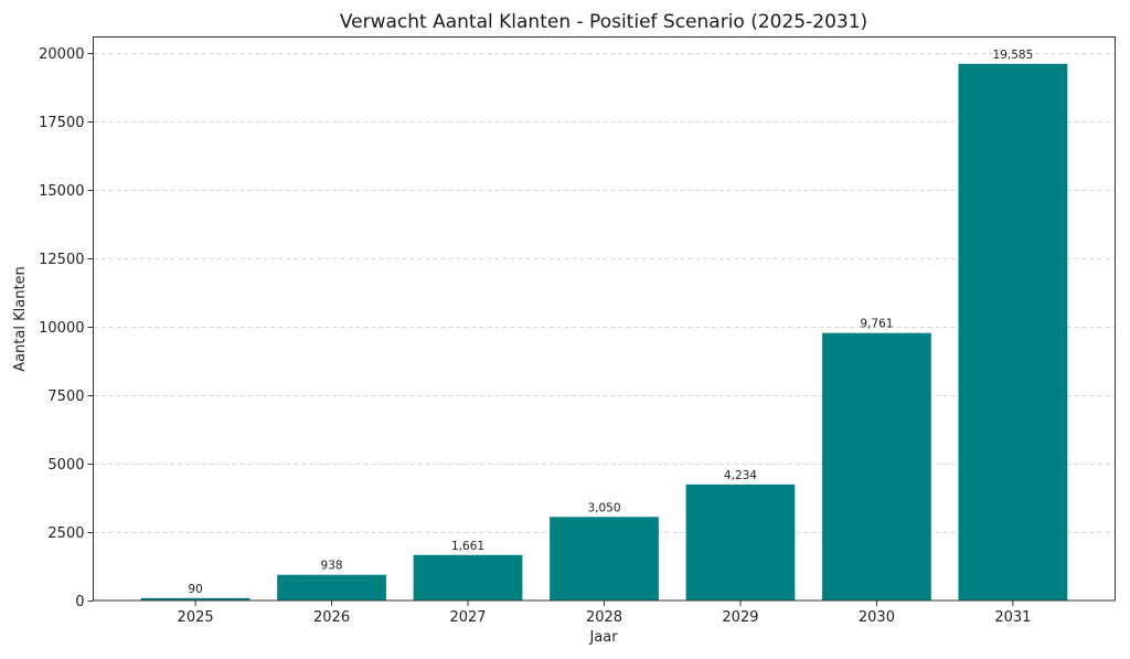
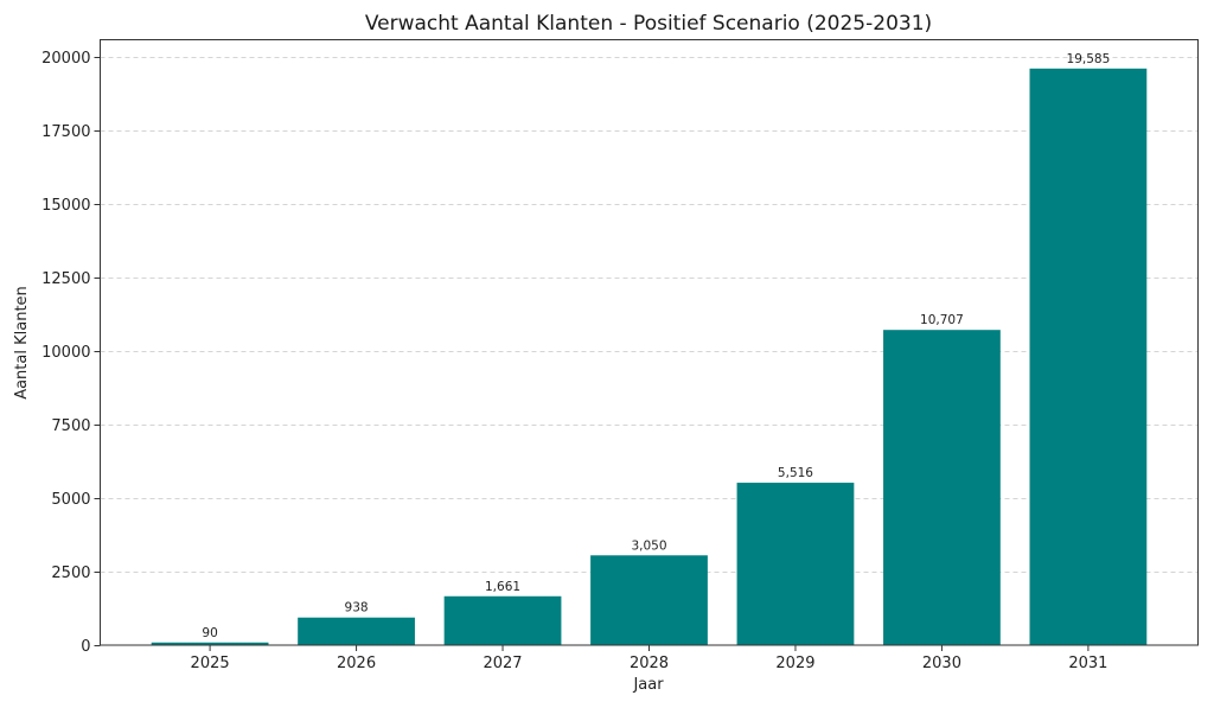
2029: 4,234 -> 5,516
2030: 9,761 -> 10,707
